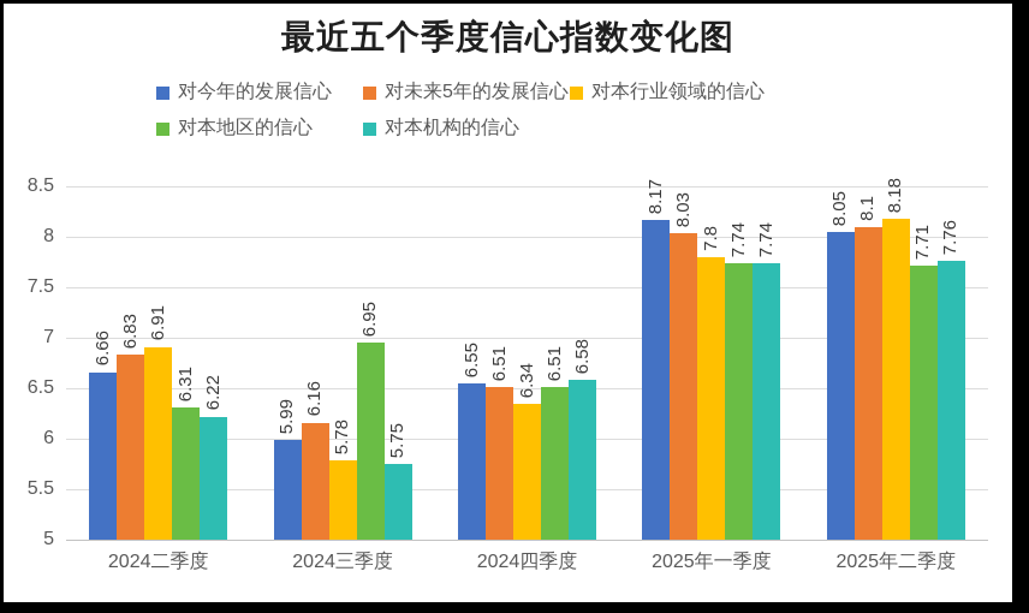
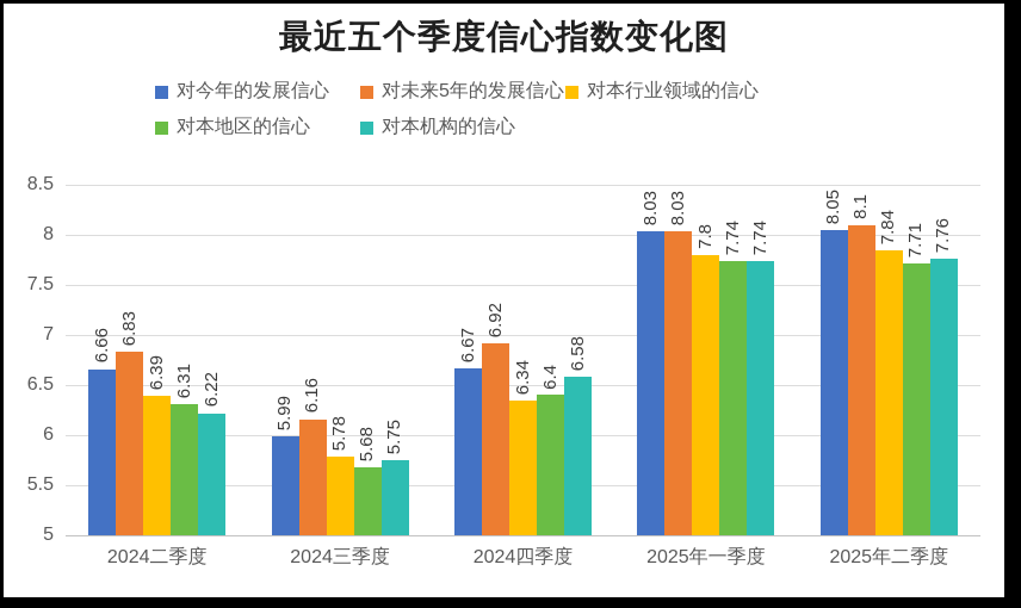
对本行业领域的信心/2024二季度: 6.91 -> 6.39
对本地区的信心/2024三季度: 6.95 -> 5.68
对今年的发展信心/2024四季度: 6.55 -> 6.67
对未来5年的发展信心/2024四季度: 6.51 -> 6.92
对本地区的信心/2024四季度: 6.51 -> 6.4
对今年的发展信心/2025年一季度: 8.17 -> 8.03
对本行业领域的信心/2025年二季度: 8.18 -> 7.84
